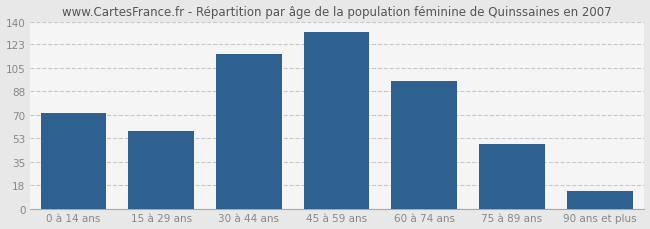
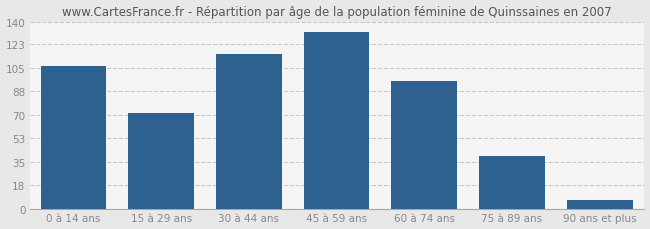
0 à 14 ans: 72 -> 107
15 à 29 ans: 58 -> 72
75 à 89 ans: 49 -> 40
90 ans et plus: 14 -> 7
